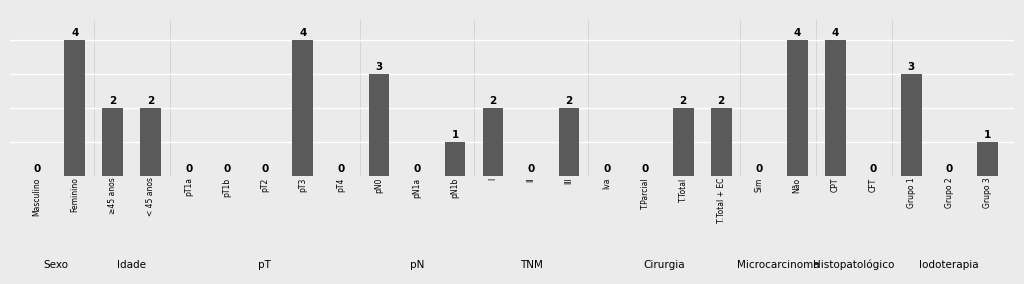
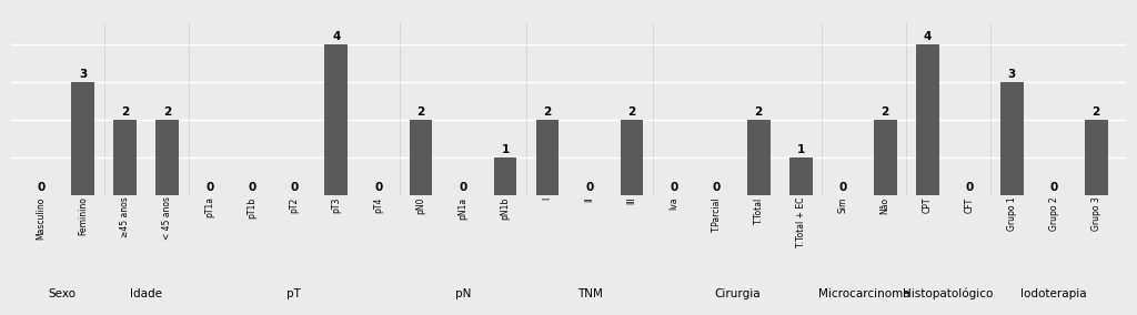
Feminino: 4 -> 3
pN0: 3 -> 2
T.Total + EC: 2 -> 1
Não: 4 -> 2
Grupo 3: 1 -> 2
